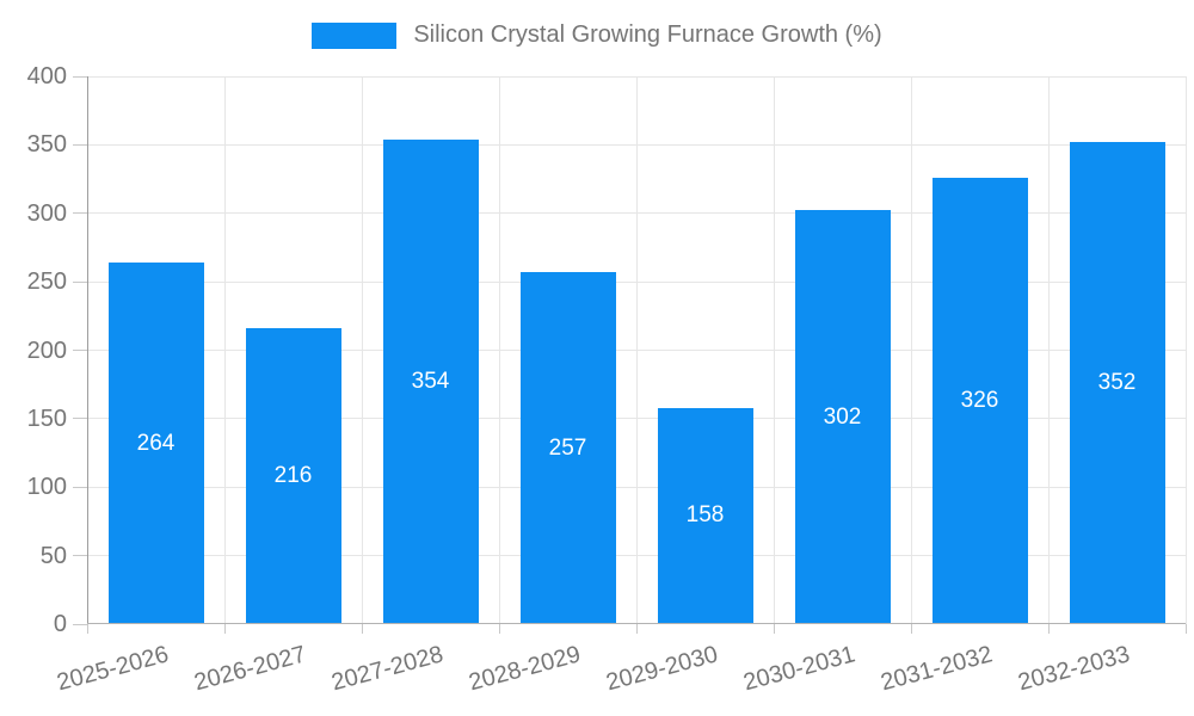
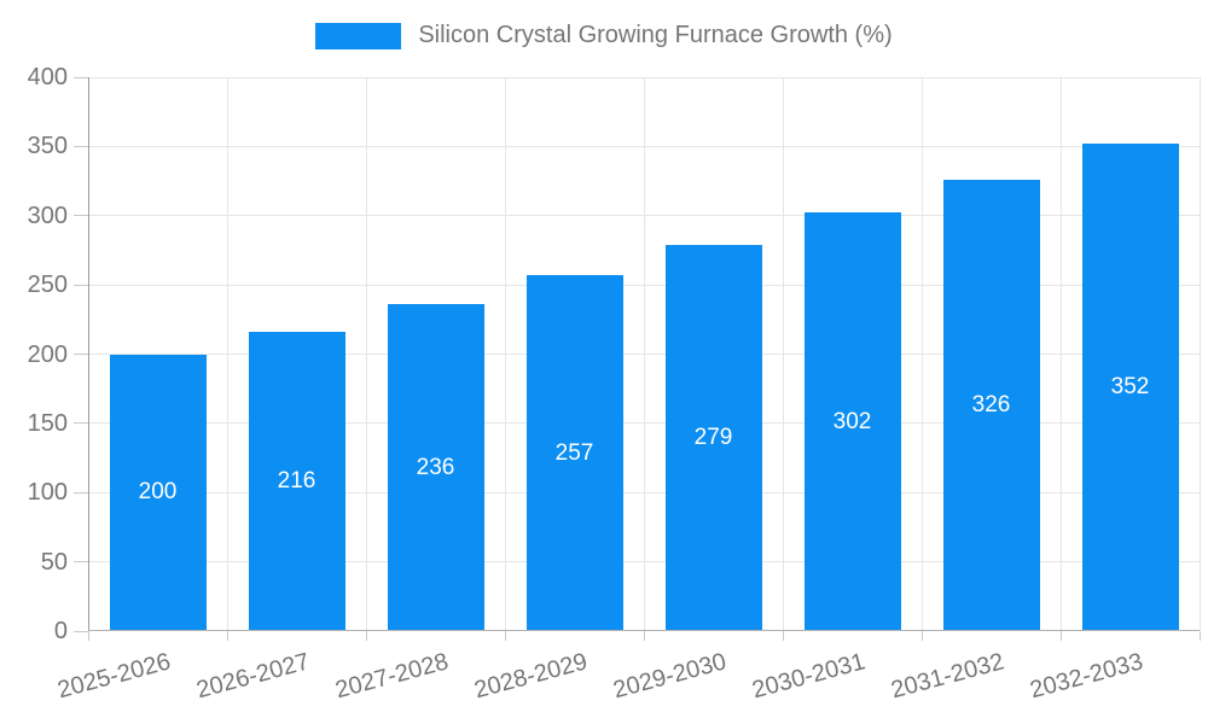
2025-2026: 264 -> 200
2027-2028: 354 -> 236
2029-2030: 158 -> 279
